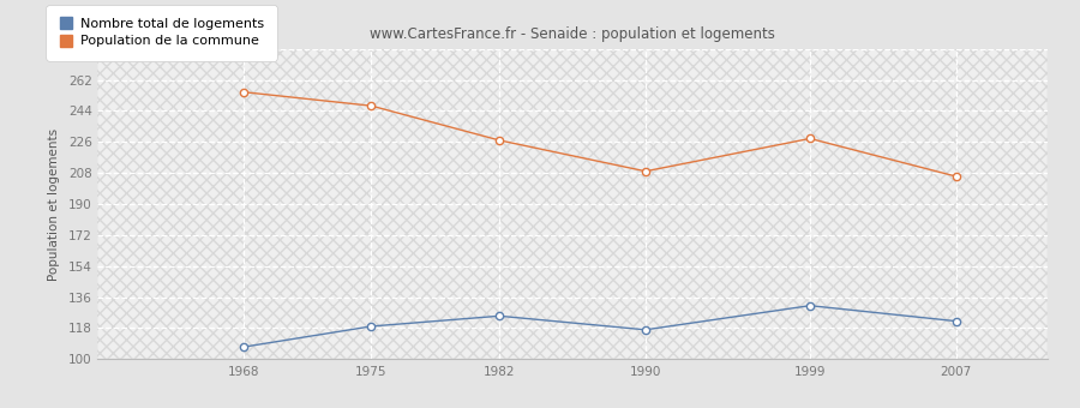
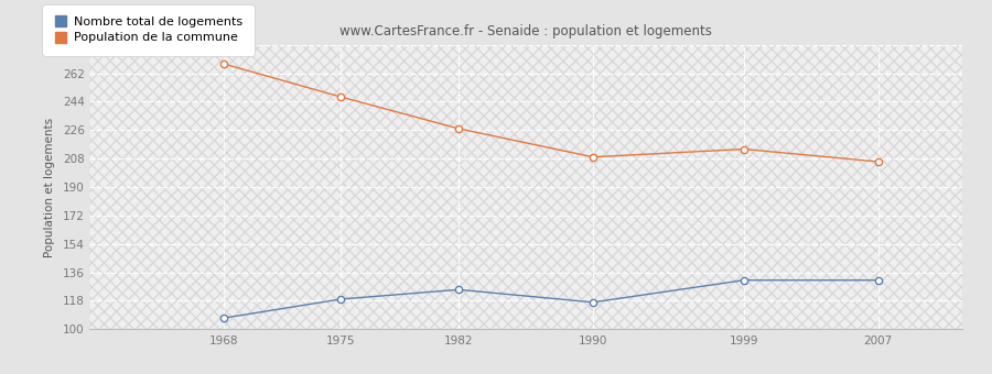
Population de la commune/1968: 255 -> 268
Population de la commune/1999: 228 -> 214
Nombre total de logements/2007: 122 -> 131
